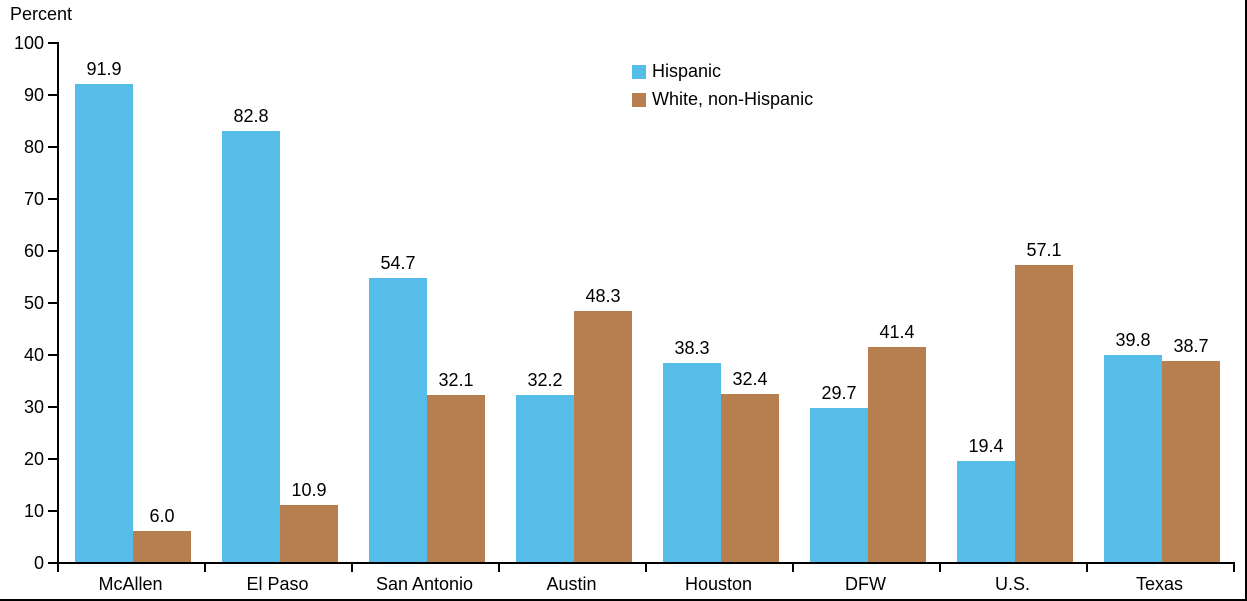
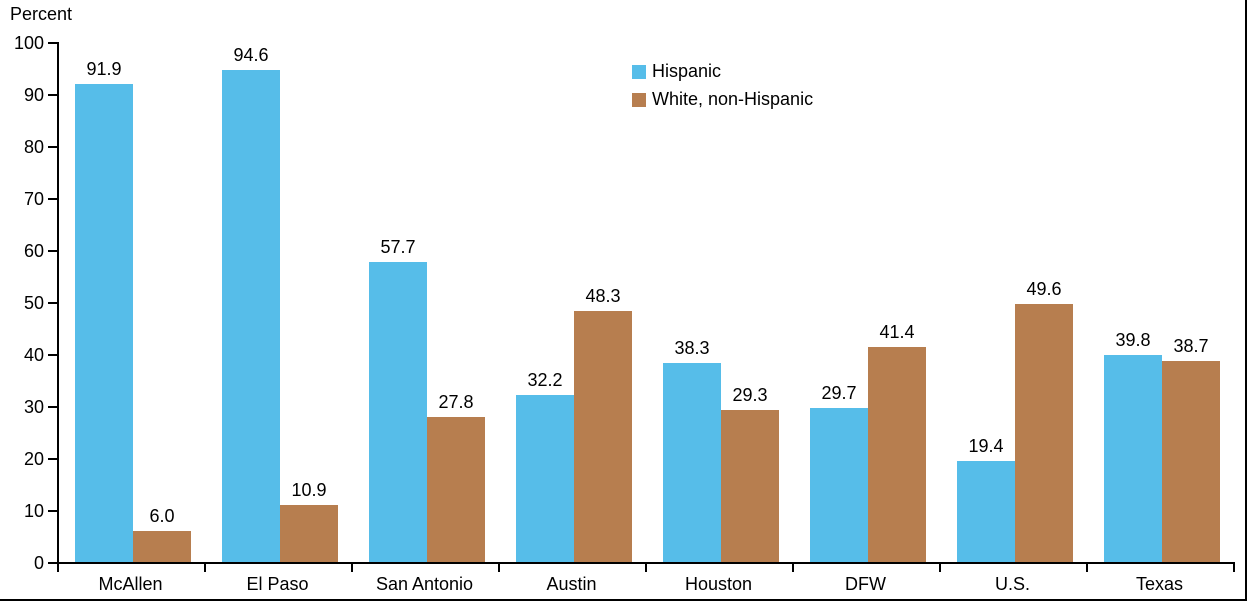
Hispanic/El Paso: 82.8 -> 94.6
Hispanic/San Antonio: 54.7 -> 57.7
White, non-Hispanic/San Antonio: 32.1 -> 27.8
White, non-Hispanic/Houston: 32.4 -> 29.3
White, non-Hispanic/U.S.: 57.1 -> 49.6
